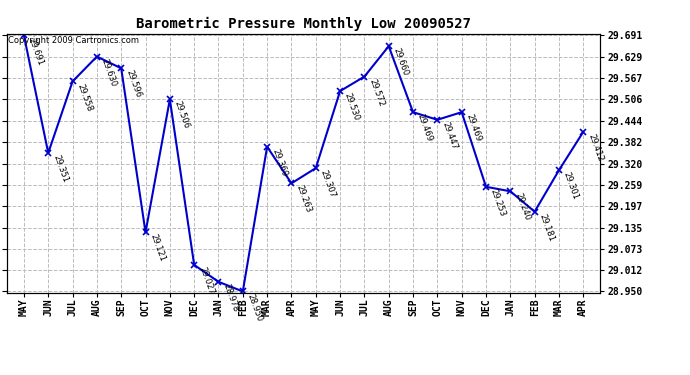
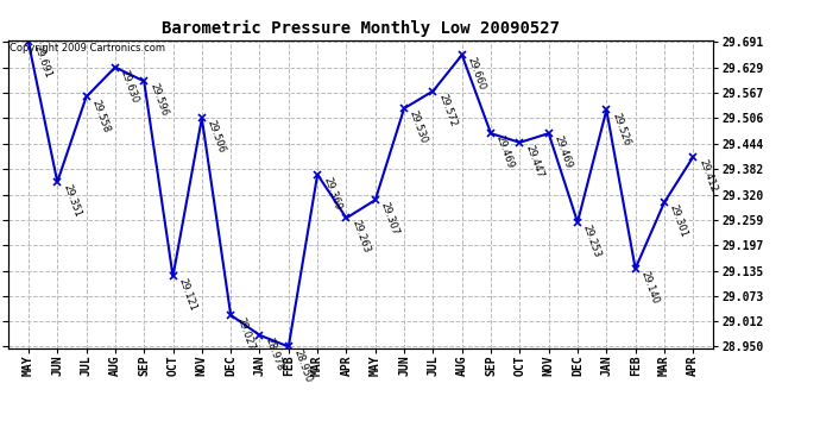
JAN: 29.240 -> 29.526
FEB: 29.181 -> 29.140
